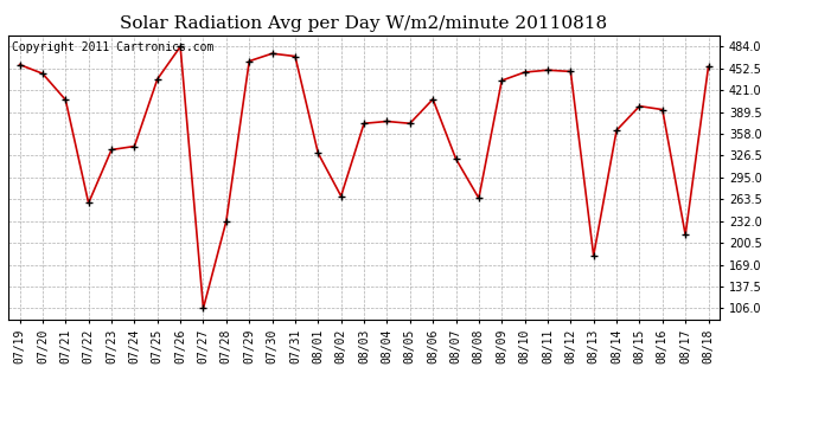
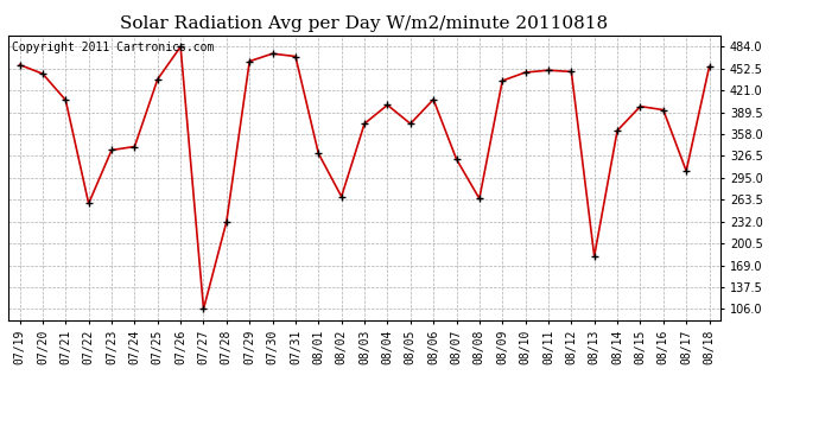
08/04: 376 -> 400
08/17: 212 -> 305
